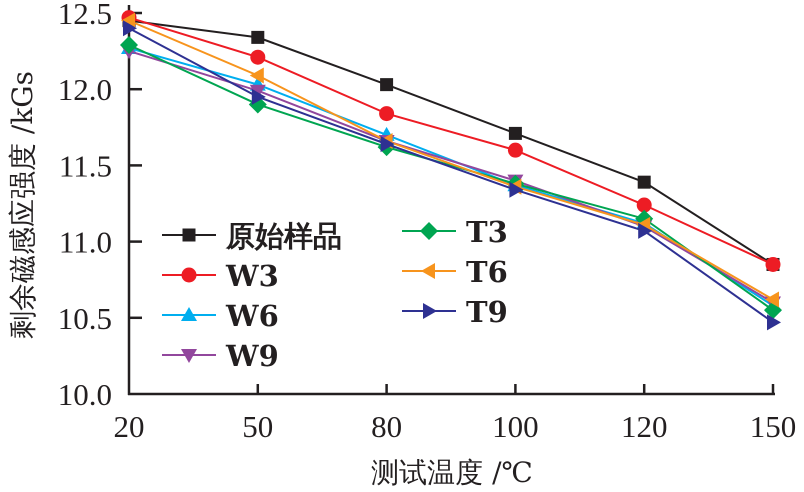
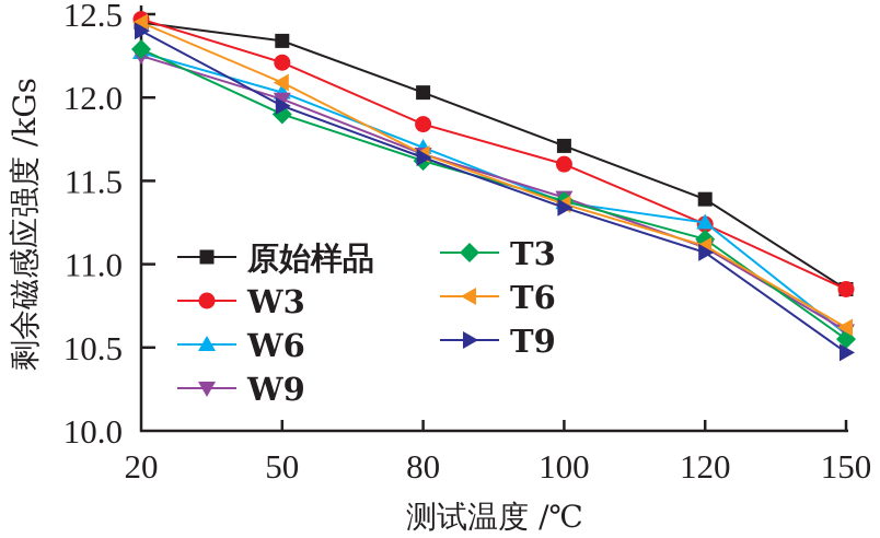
W6/120: 11.12 -> 11.25
